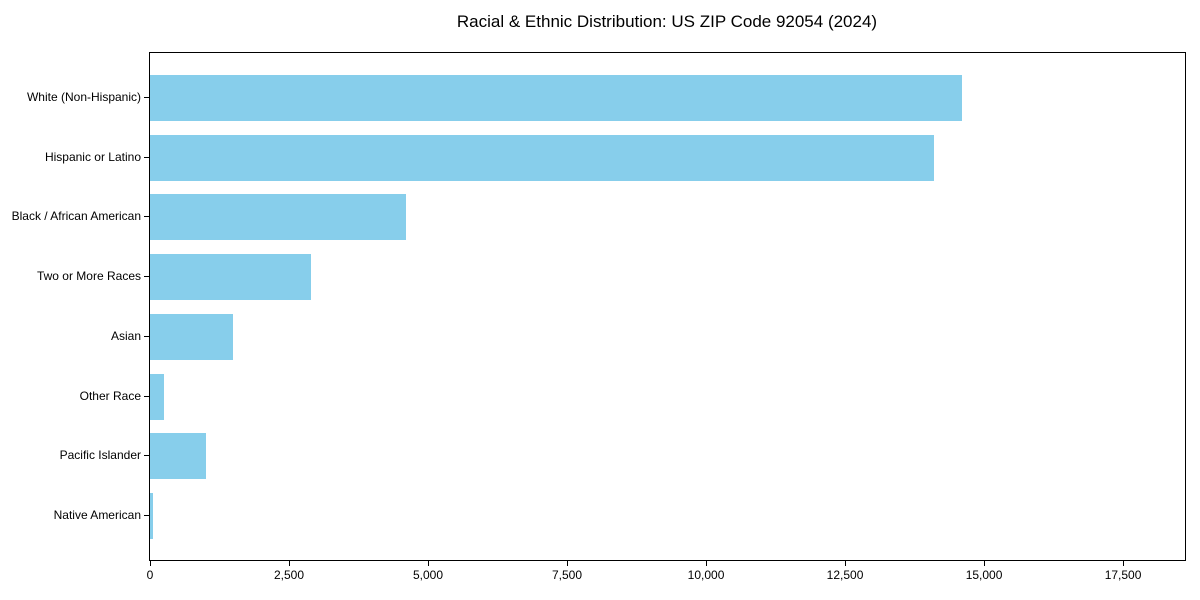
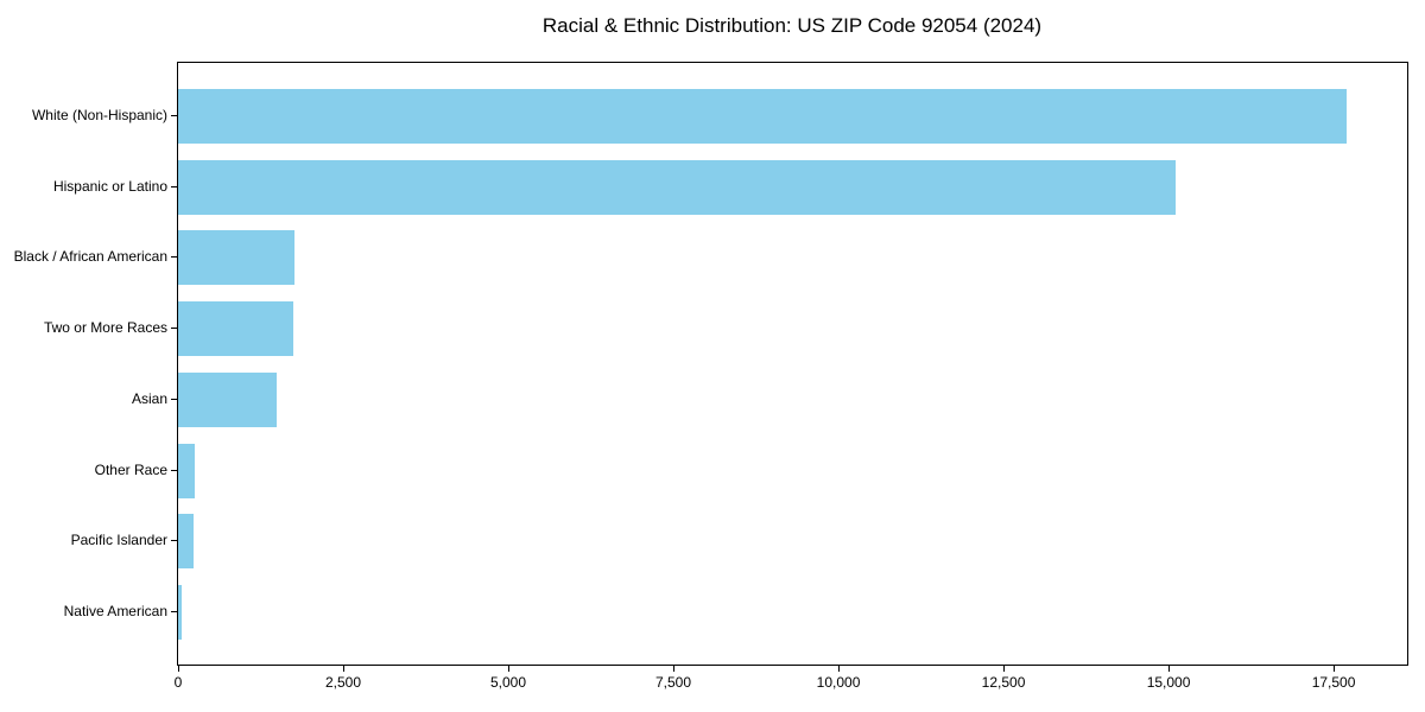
White (Non-Hispanic): 14600 -> 17700
Hispanic or Latino: 14100 -> 15100
Black / African American: 4600 -> 1800
Two or More Races: 2900 -> 1800
Pacific Islander: 1000 -> 200
